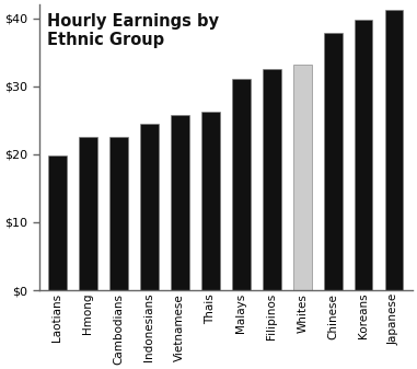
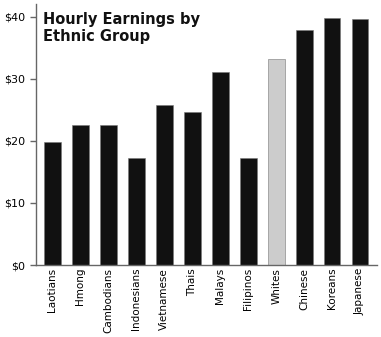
Indonesians: $24.5 -> $17.2
Thais: $26.3 -> $24.6
Filipinos: $32.5 -> $17.2
Japanese: $41.2 -> $39.6
